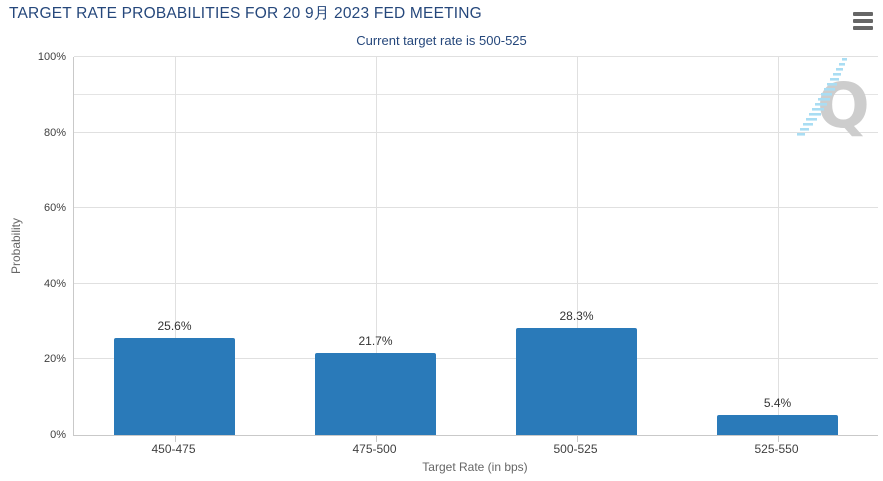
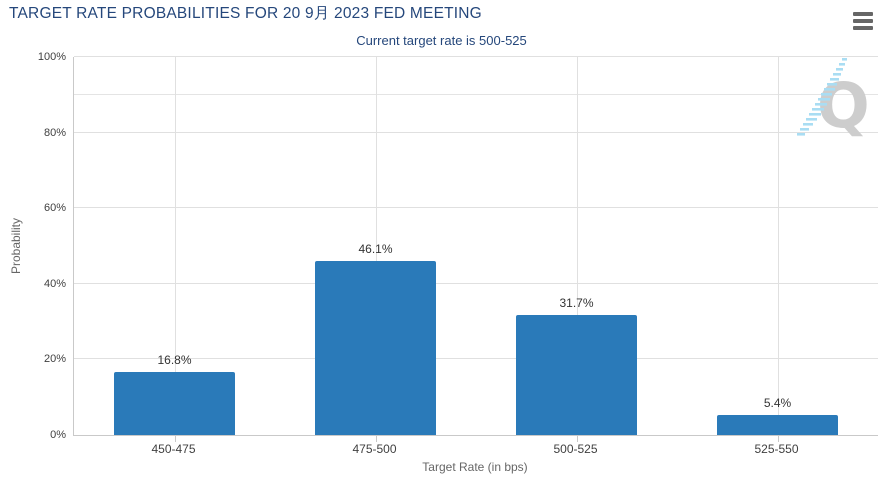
450-475: 25.6% -> 16.8%
475-500: 21.7% -> 46.1%
500-525: 28.3% -> 31.7%
